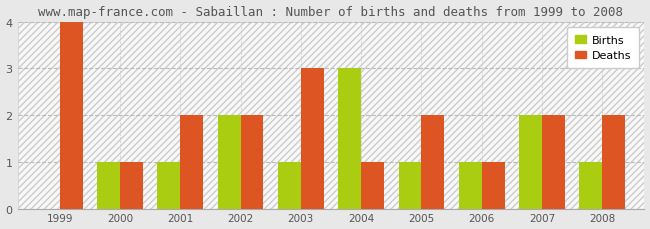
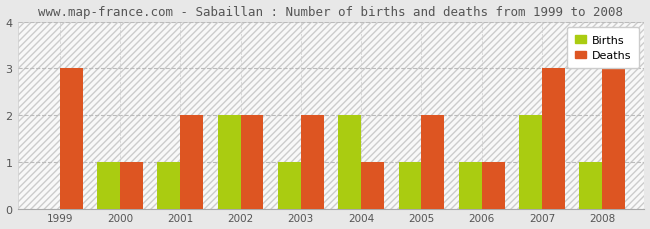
Deaths/1999: 4 -> 3
Deaths/2003: 3 -> 2
Births/2004: 3 -> 2
Deaths/2007: 2 -> 3
Deaths/2008: 2 -> 3
